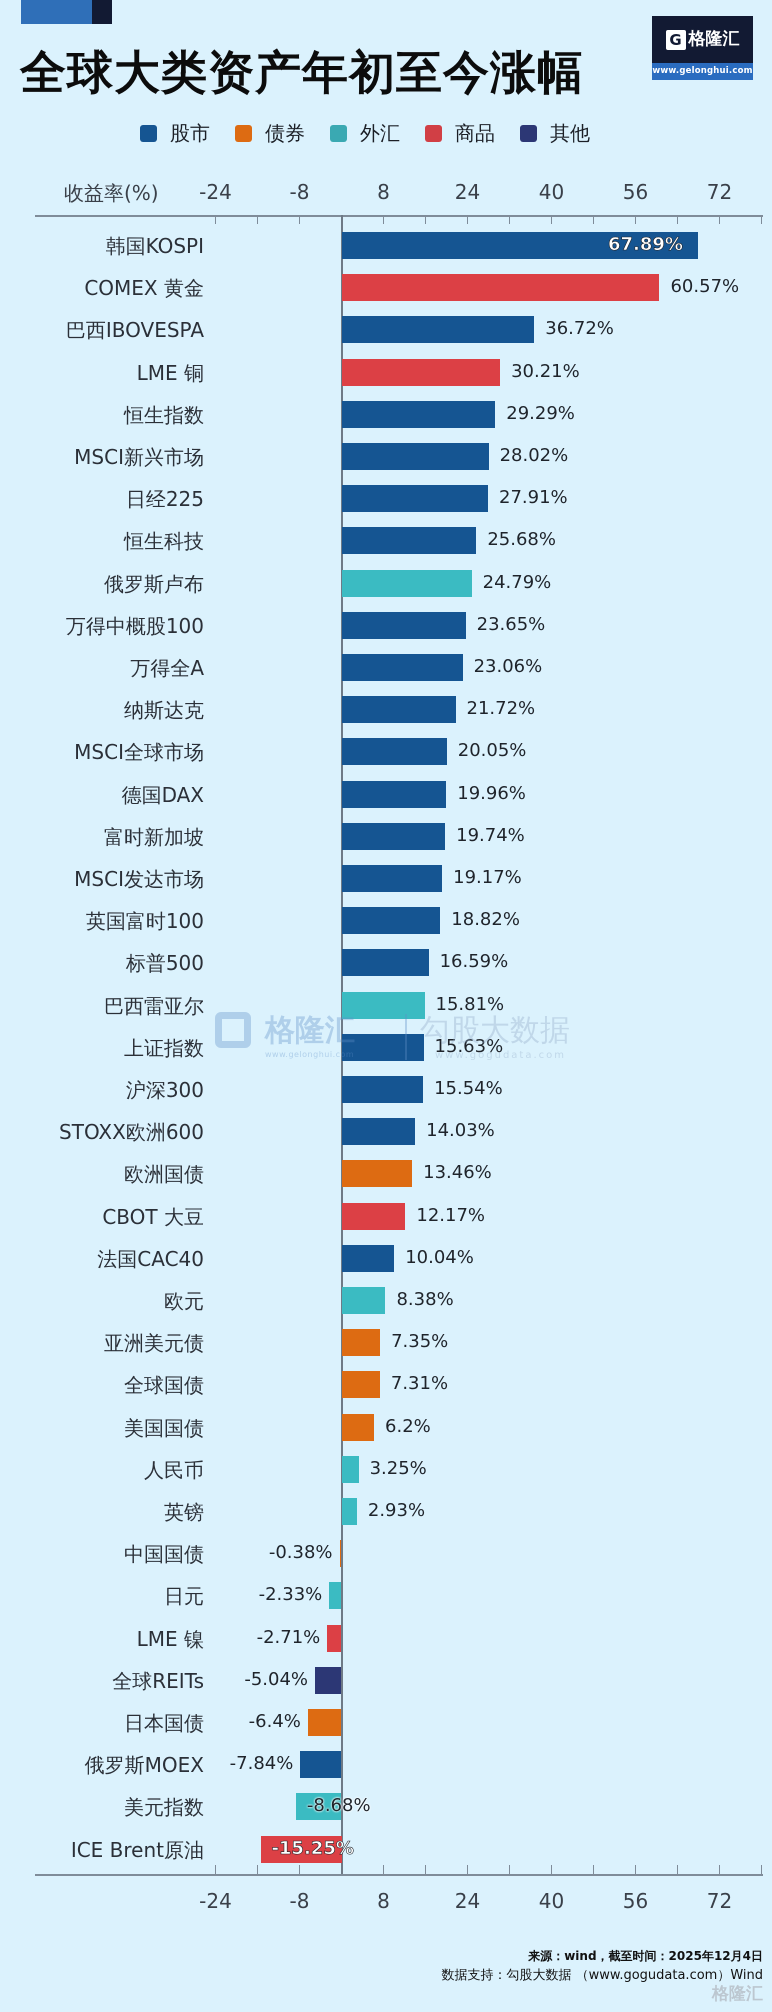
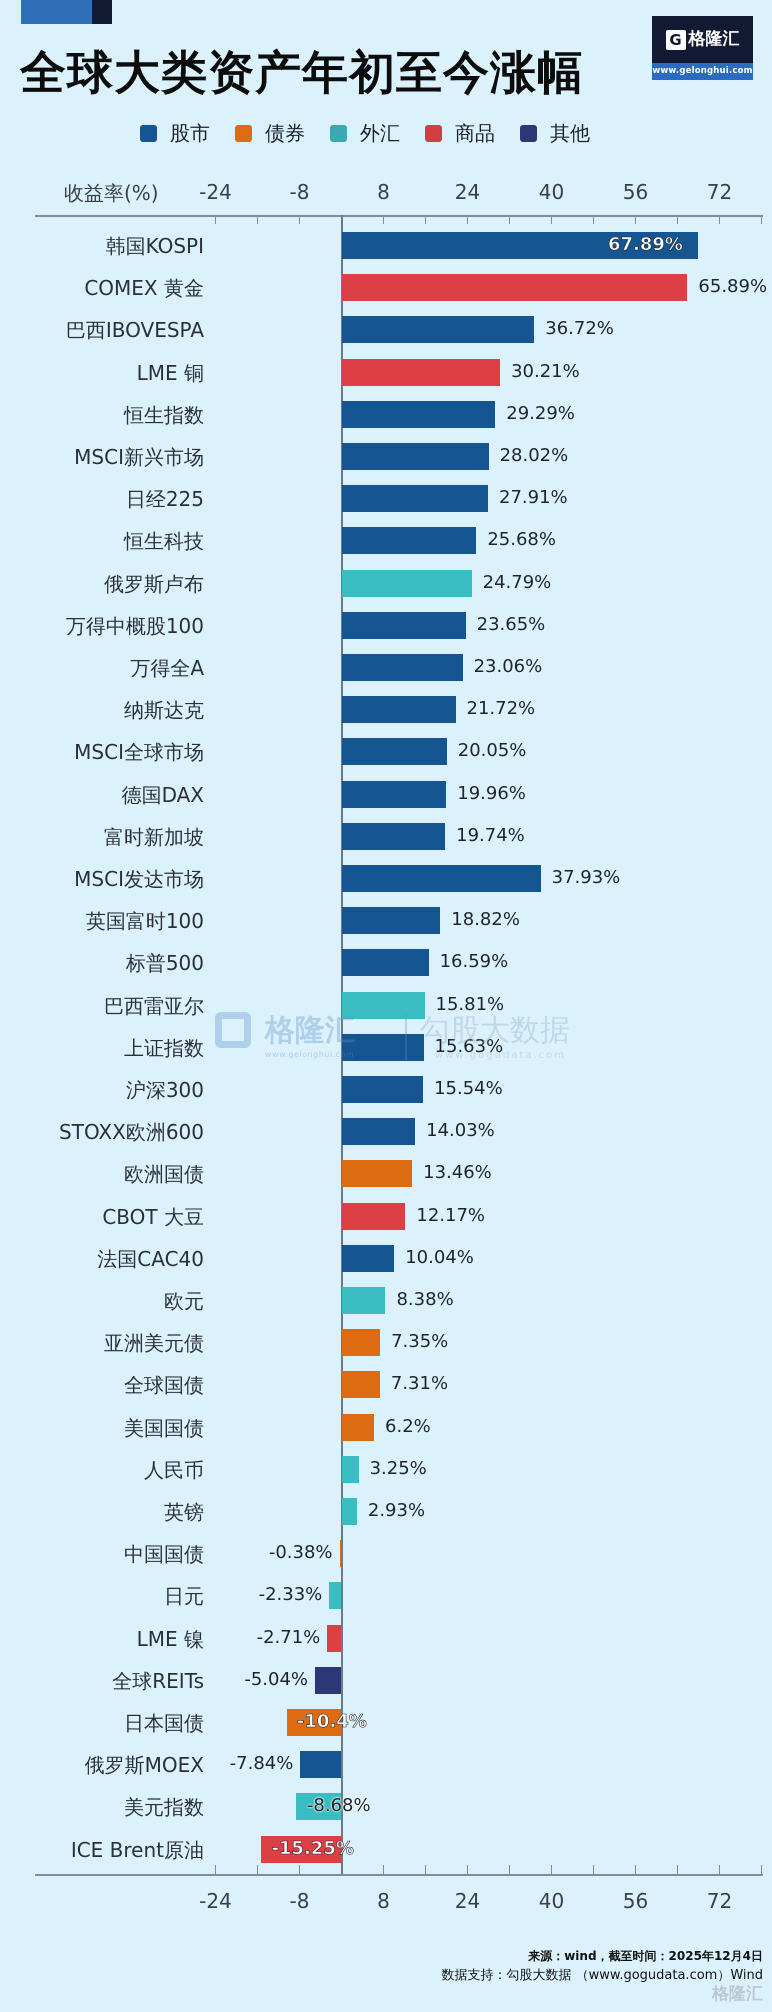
COMEX 黄金: 60.57% -> 65.89%
MSCI发达市场: 19.17% -> 37.93%
日本国债: -6.4% -> -10.4%
